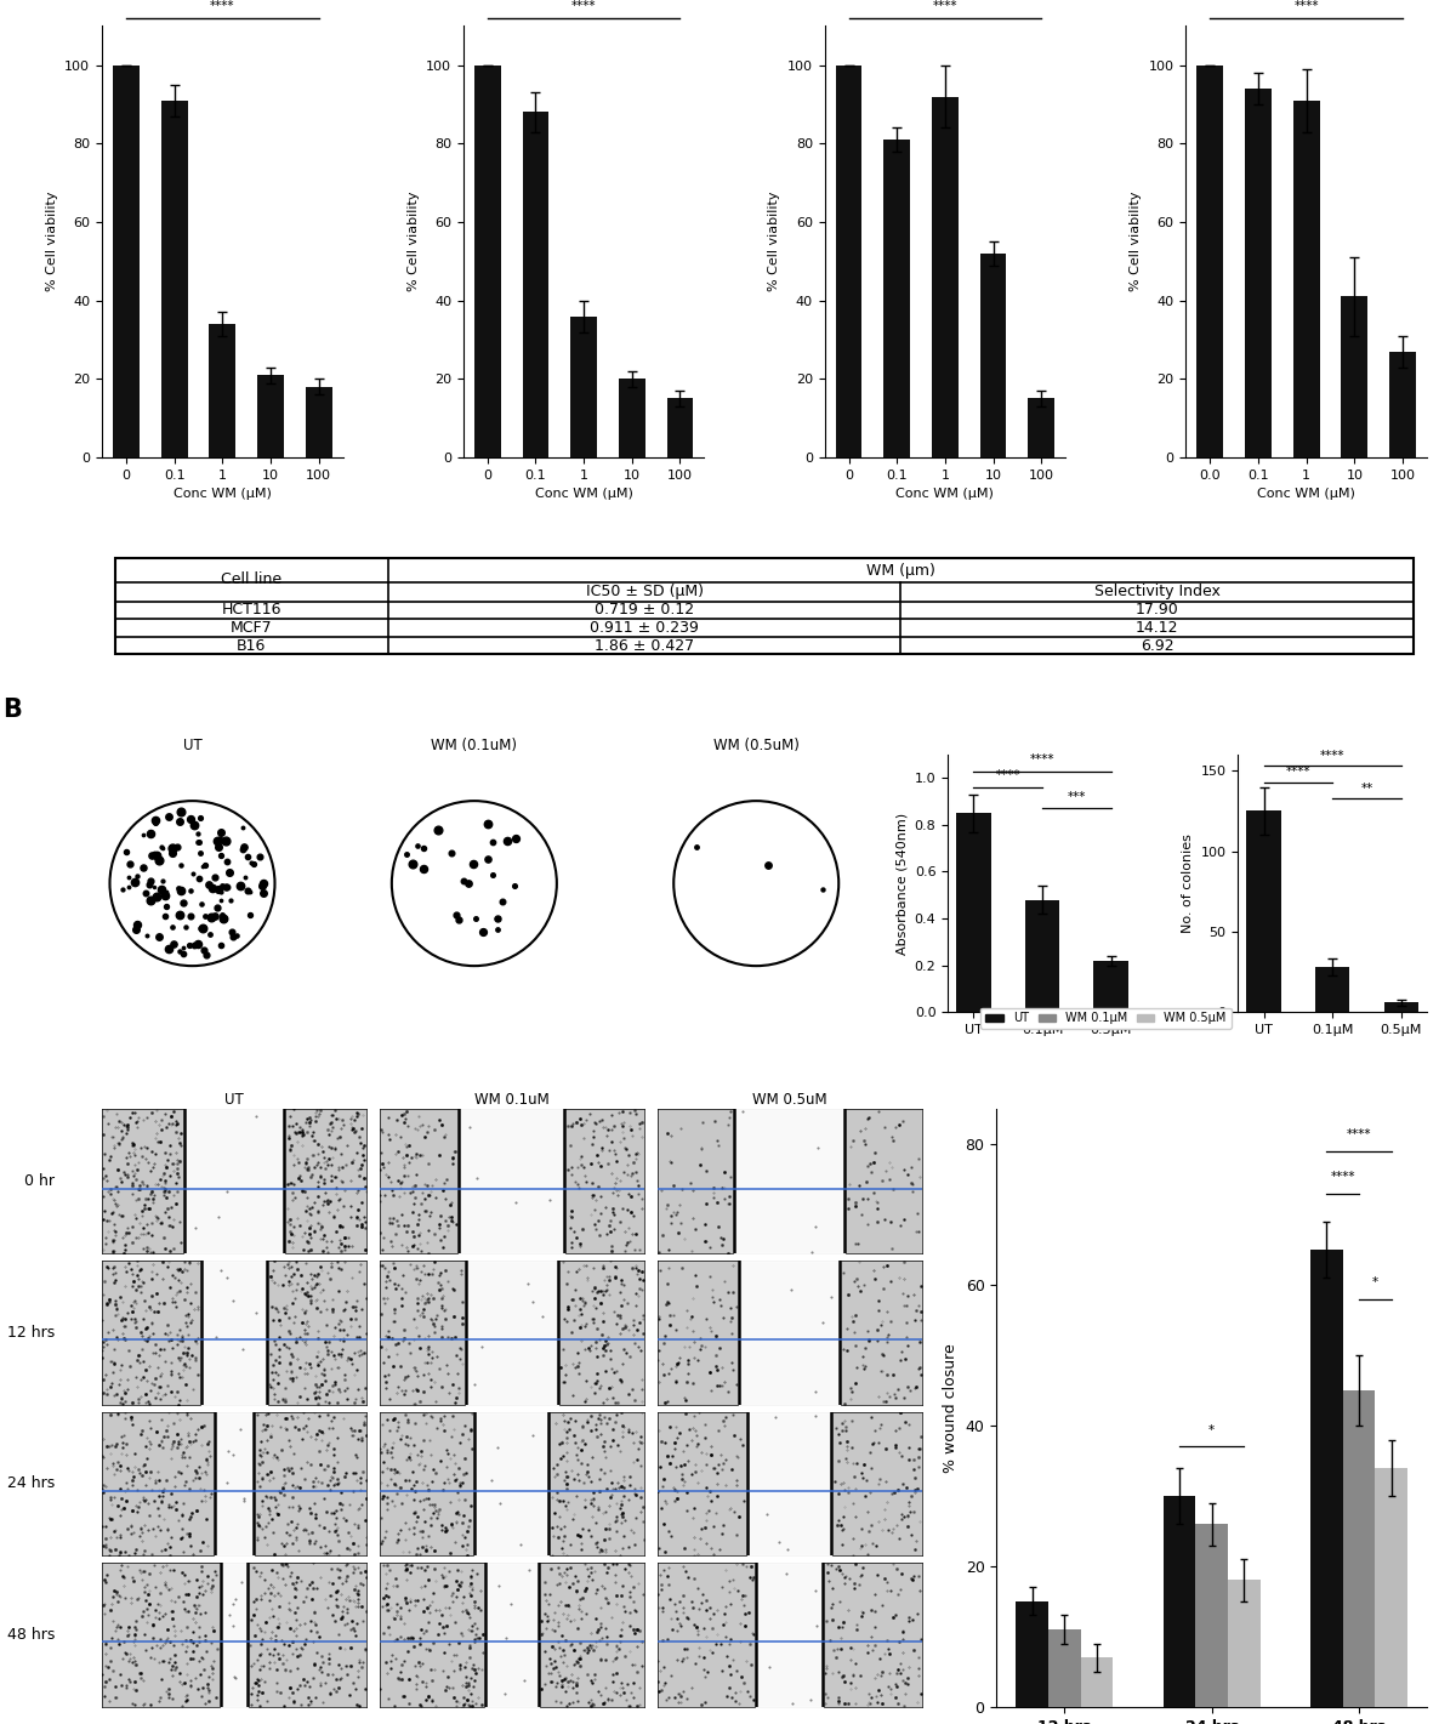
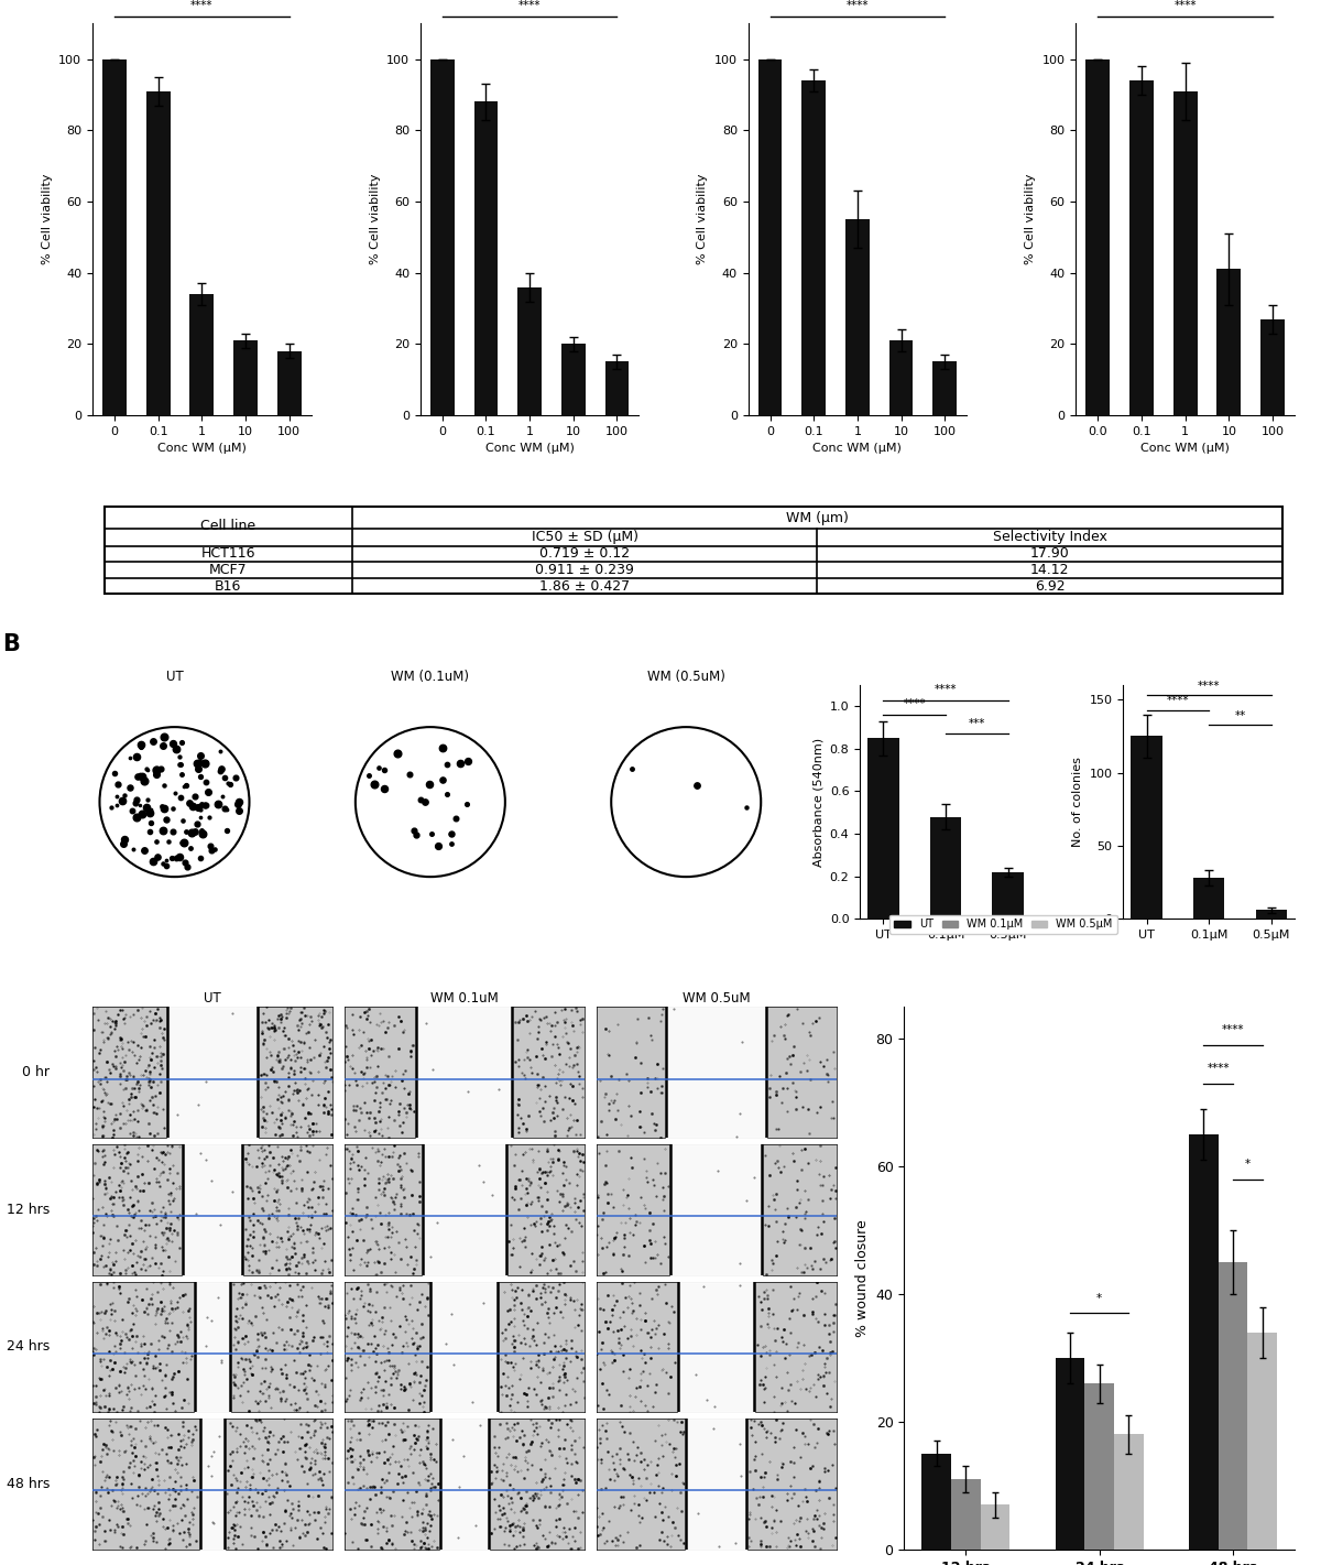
B16/0.1: 81 -> 94
B16/1: 92 -> 55
B16/10: 52 -> 21
